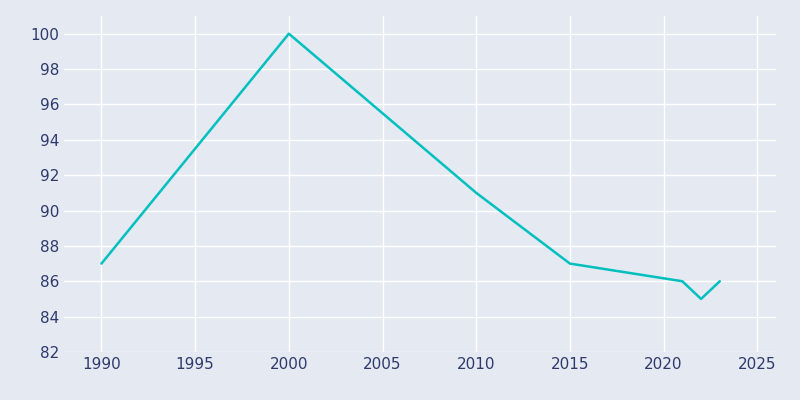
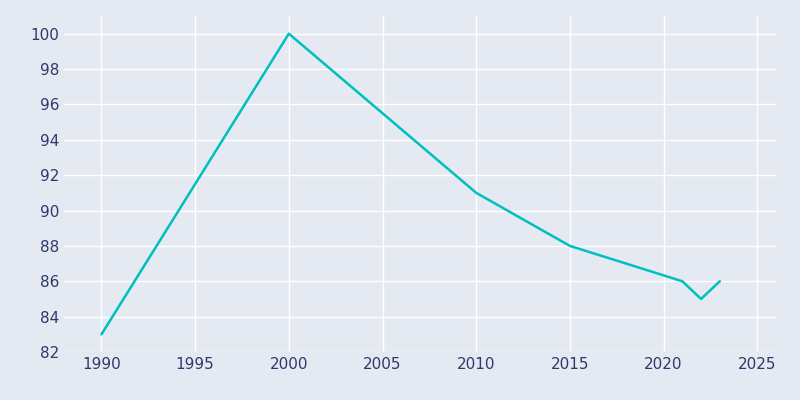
1990: 87 -> 83
2015: 87 -> 88
